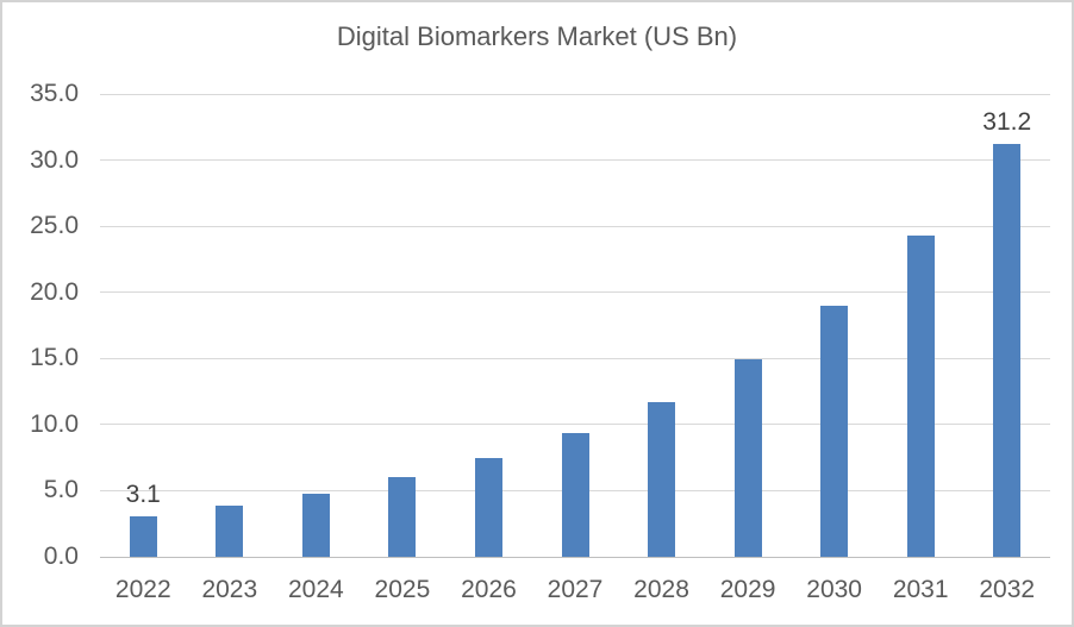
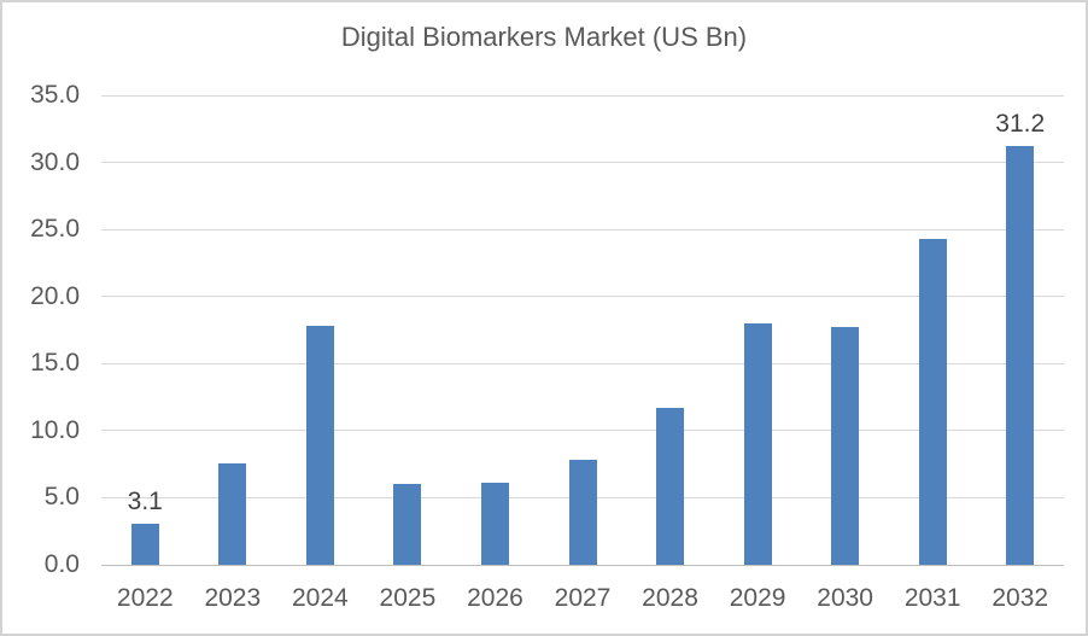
2023: 3.9 -> 7.6
2024: 4.8 -> 17.8
2026: 7.5 -> 6.1
2027: 9.4 -> 7.8
2029: 14.9 -> 18.0
2030: 19.0 -> 17.7
